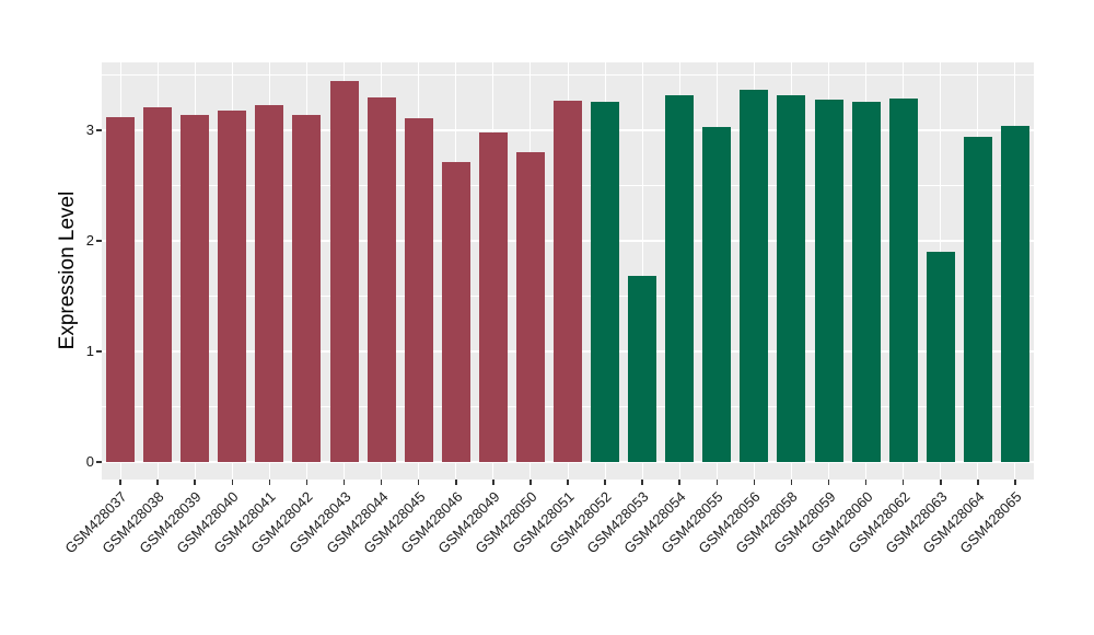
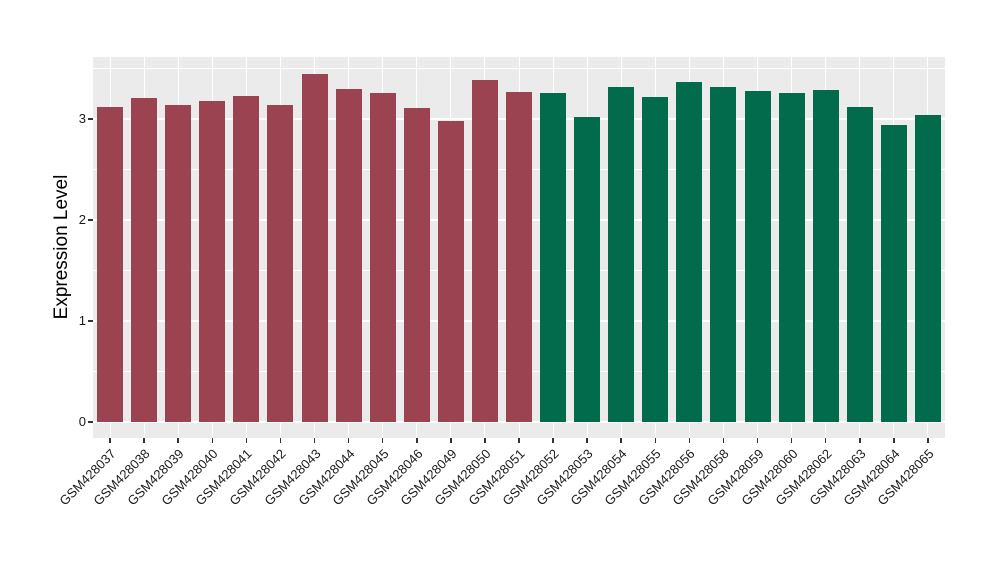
GSM428045: 3.11 -> 3.26
GSM428046: 2.71 -> 3.11
GSM428050: 2.80 -> 3.39
GSM428053: 1.68 -> 3.02
GSM428055: 3.03 -> 3.22
GSM428063: 1.90 -> 3.12
